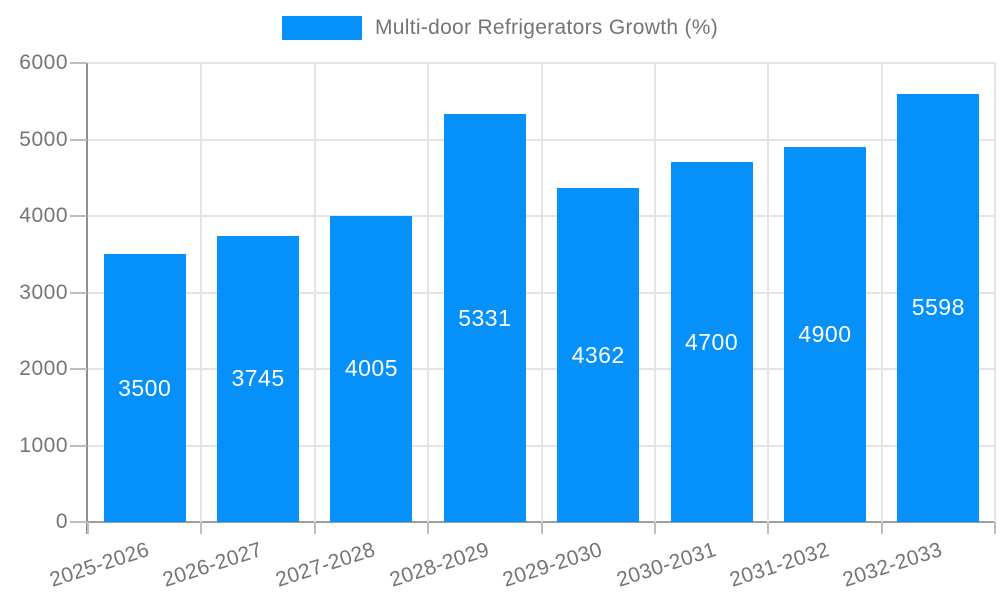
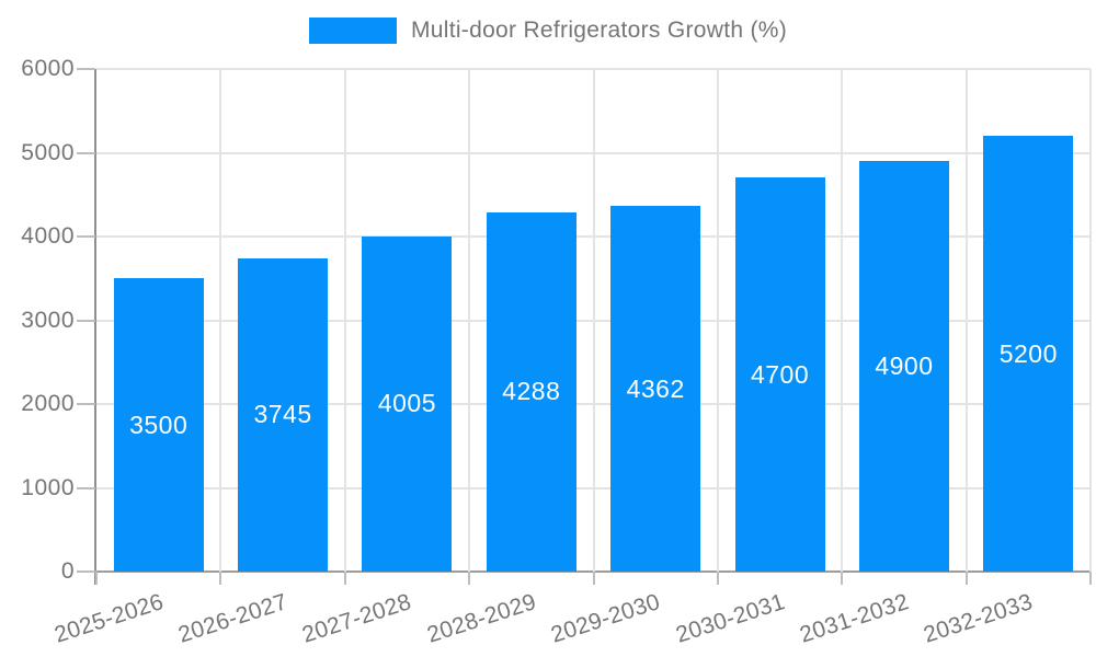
2028-2029: 5331 -> 4288
2032-2033: 5598 -> 5200
